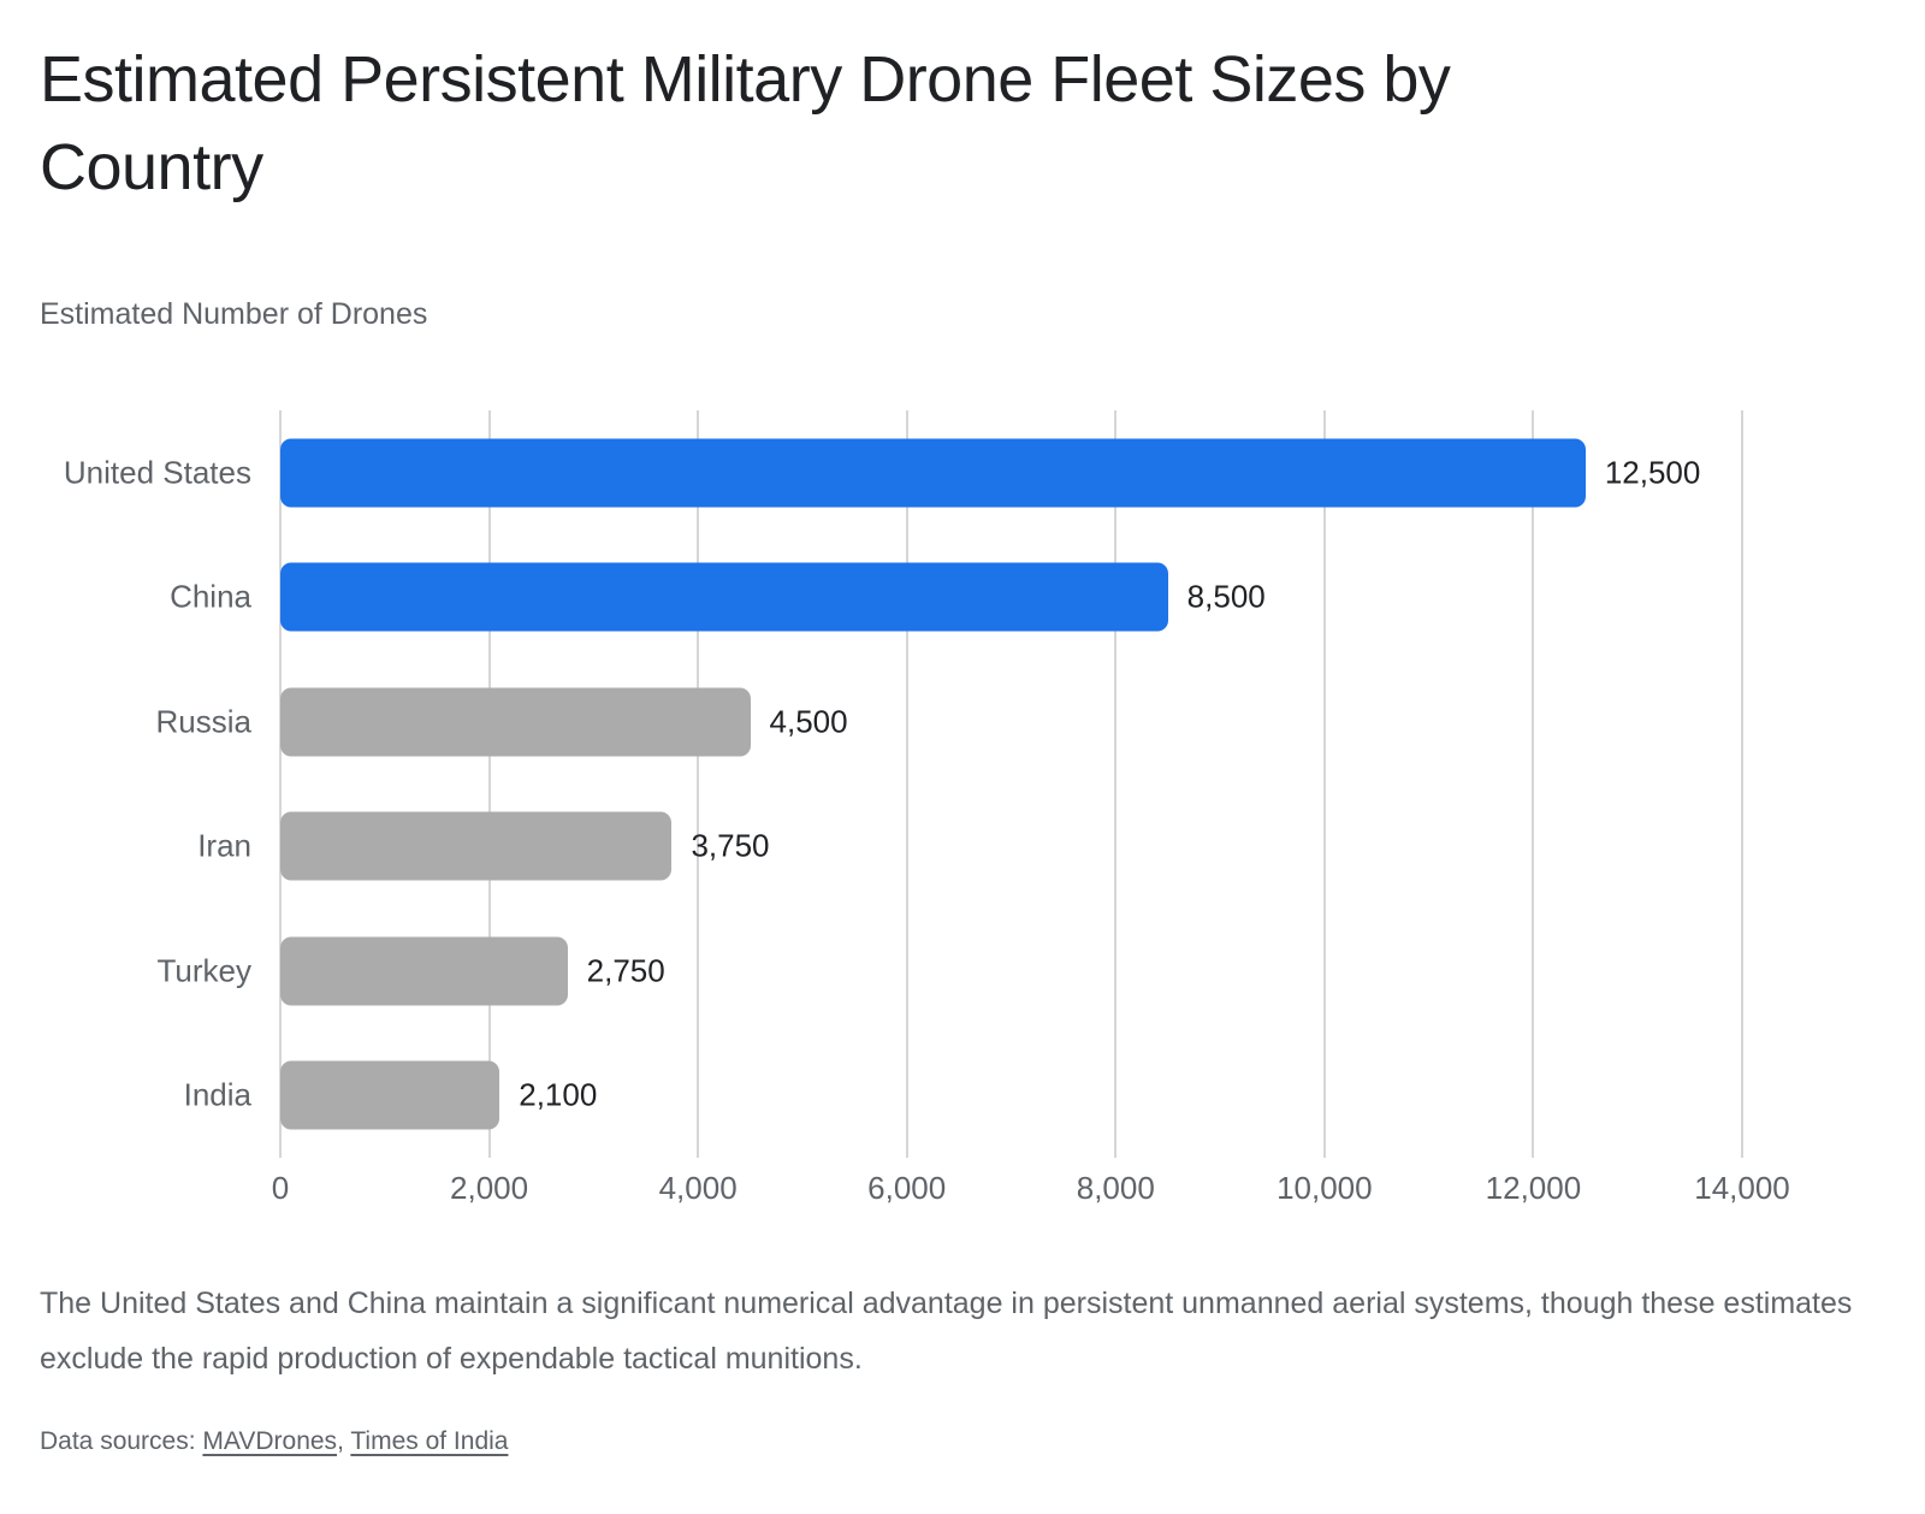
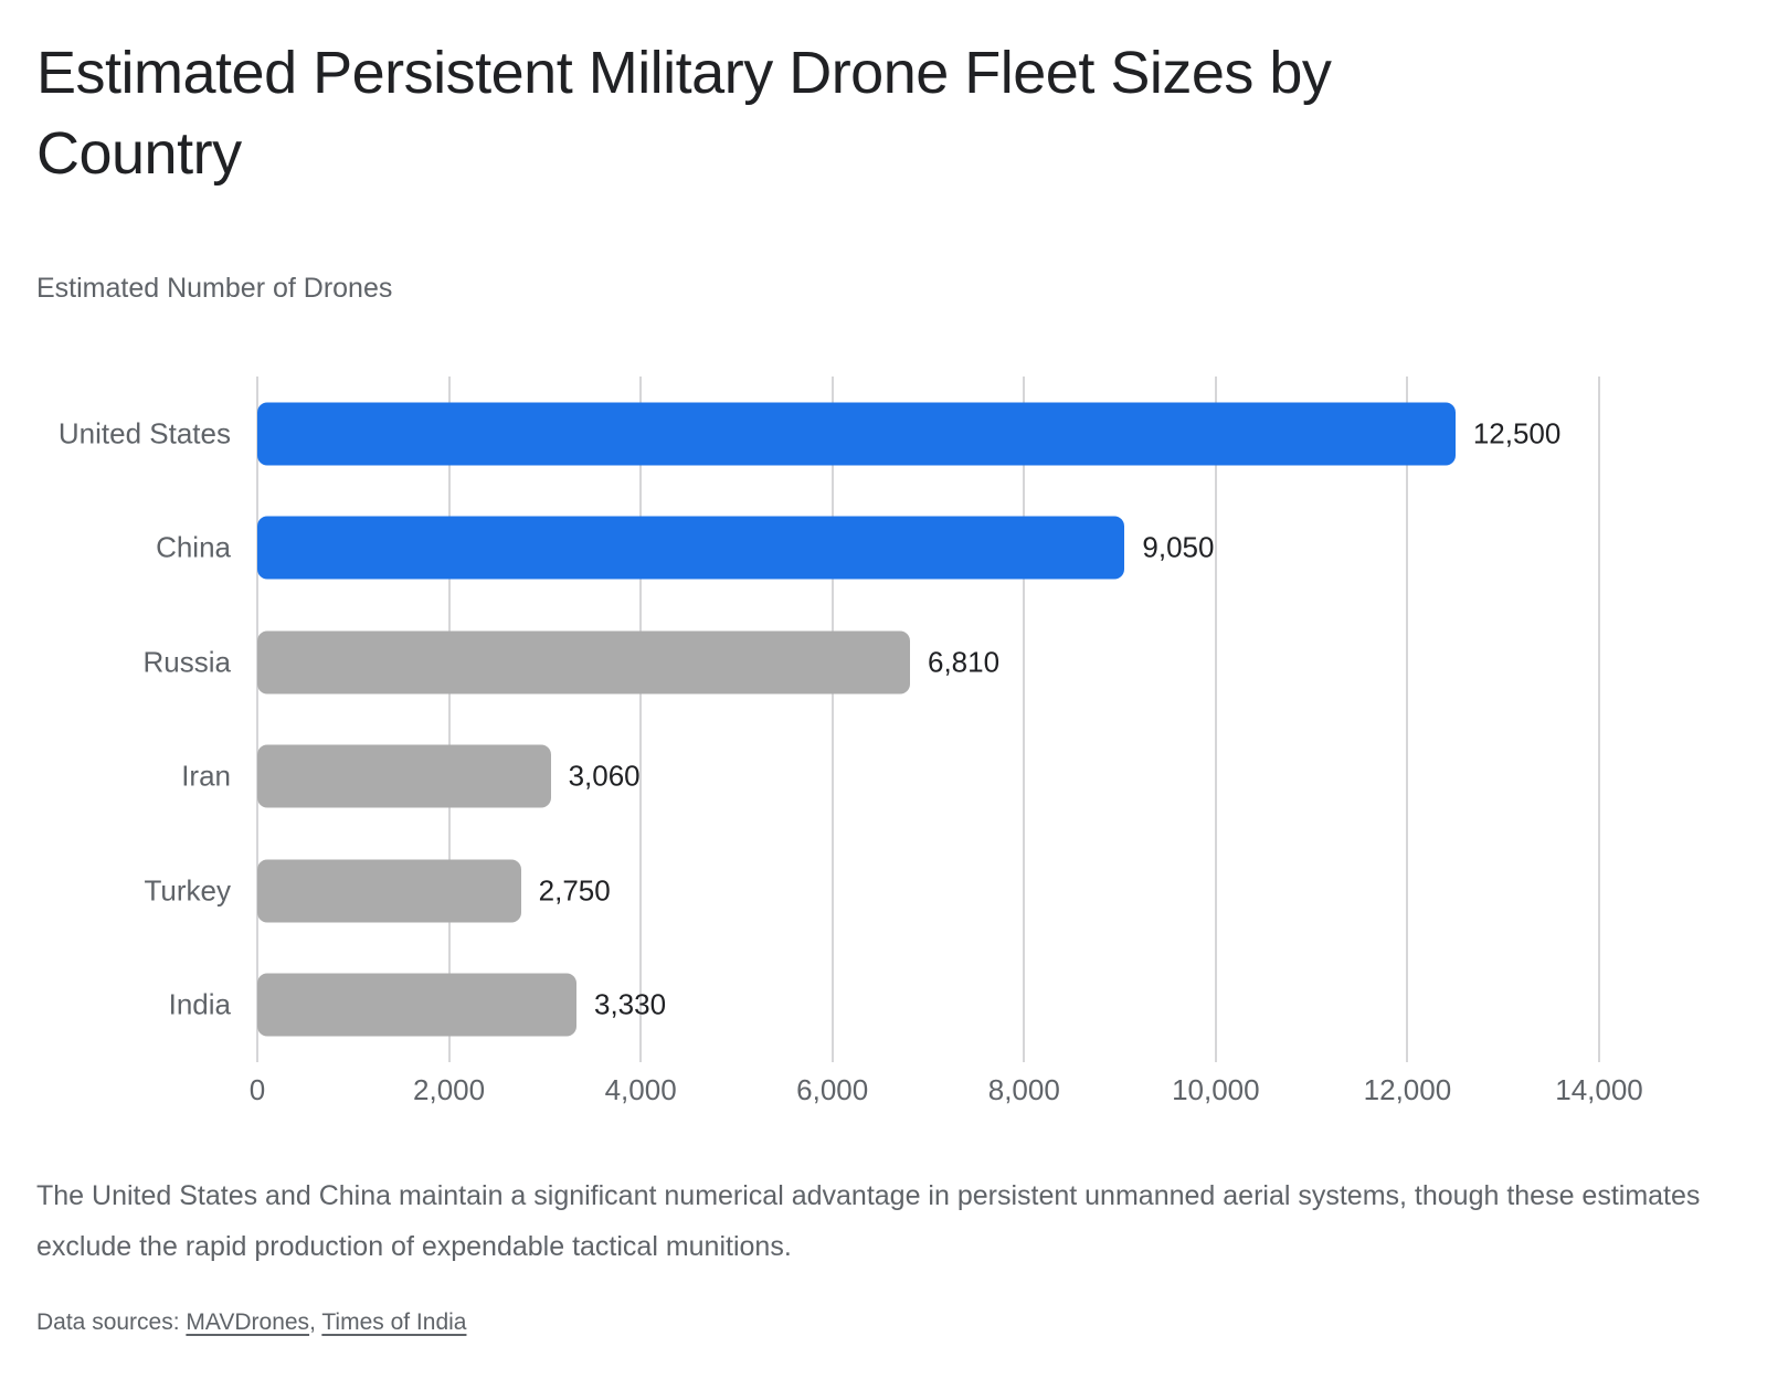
China: 8,500 -> 9,050
Russia: 4,500 -> 6,810
Iran: 3,750 -> 3,060
India: 2,100 -> 3,330
